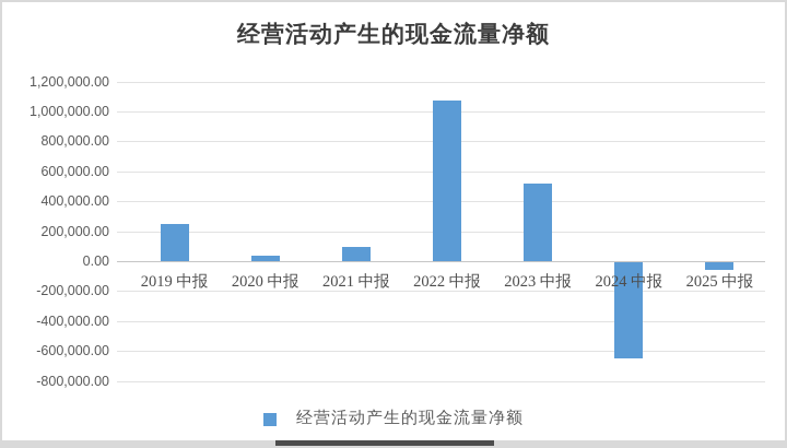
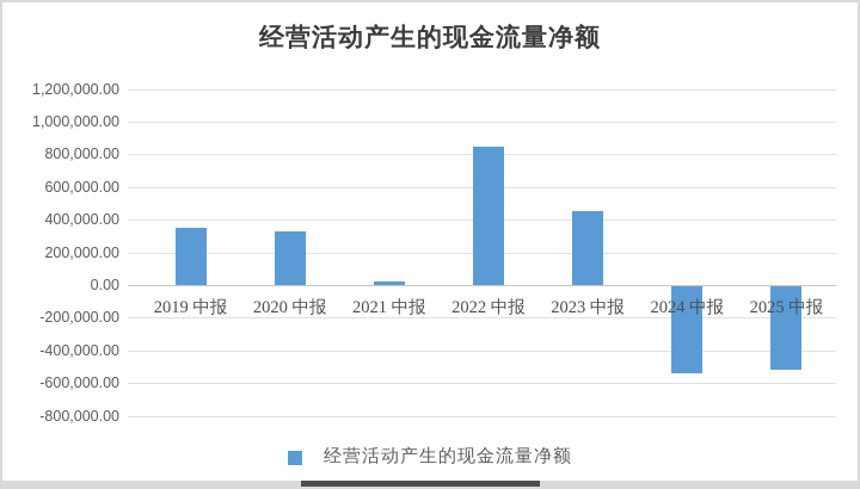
2019 中报: 240000 -> 350000
2020 中报: 40000 -> 330000
2021 中报: 100000 -> 20000
2022 中报: 1080000 -> 850000
2023 中报: 520000 -> 450000
2024 中报: -640000 -> -530000
2025 中报: -50000 -> -510000
